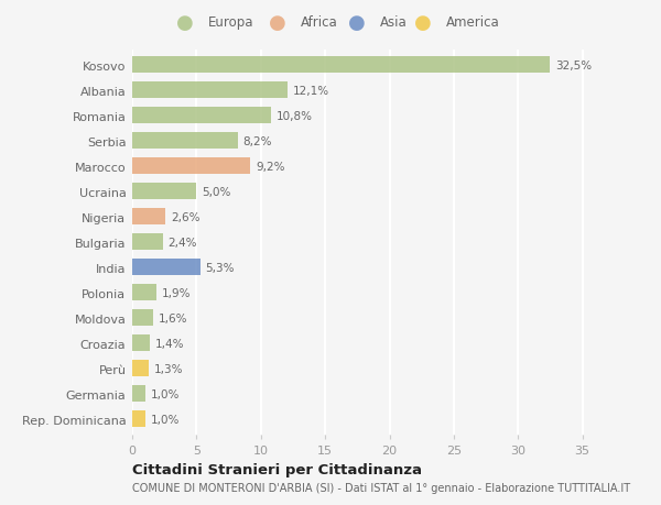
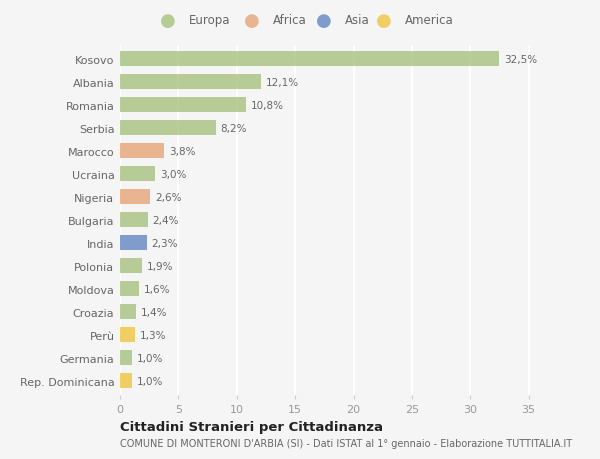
Marocco: 9,2% -> 3,8%
Ucraina: 5,0% -> 3,0%
India: 5,3% -> 2,3%
